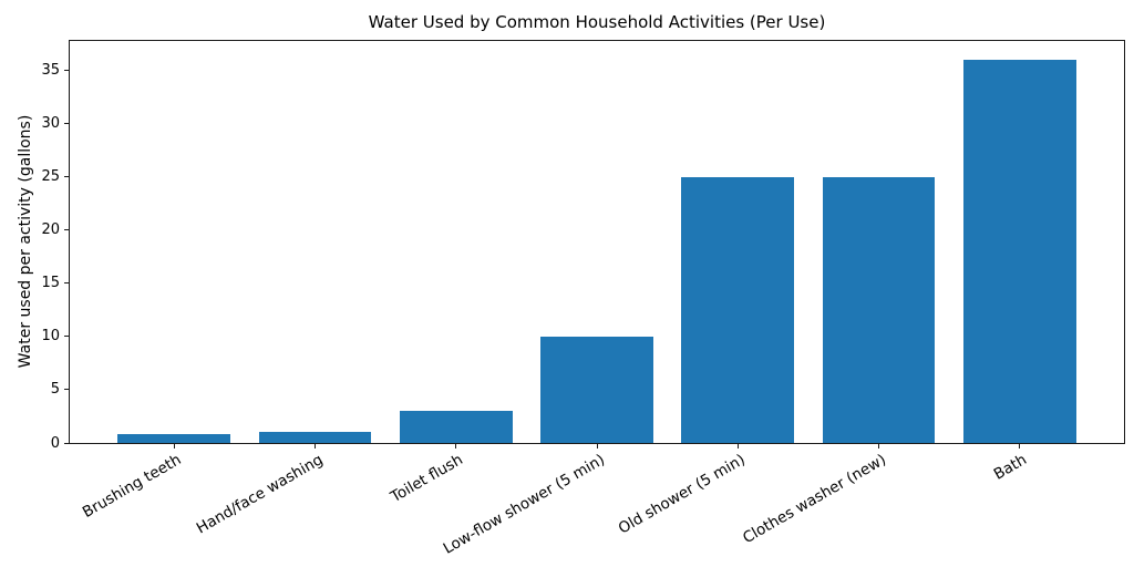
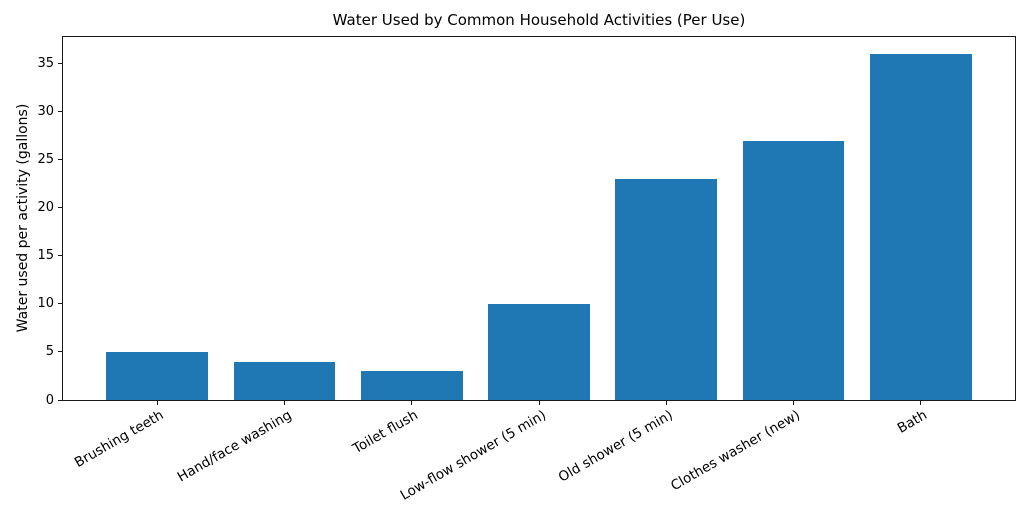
Brushing teeth: 1 -> 5
Hand/face washing: 1 -> 4
Old shower (5 min): 25 -> 23
Clothes washer (new): 25 -> 27
